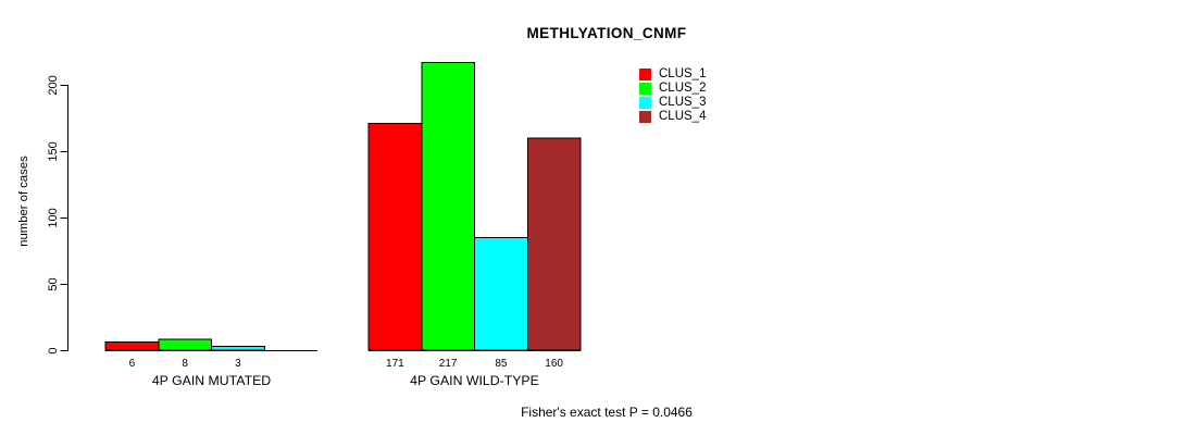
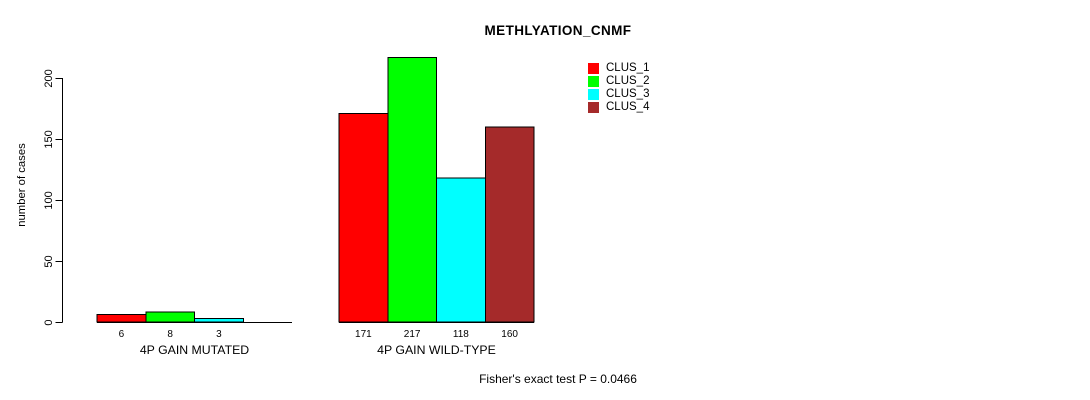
CLUS_3/4P GAIN WILD-TYPE: 85 -> 118
